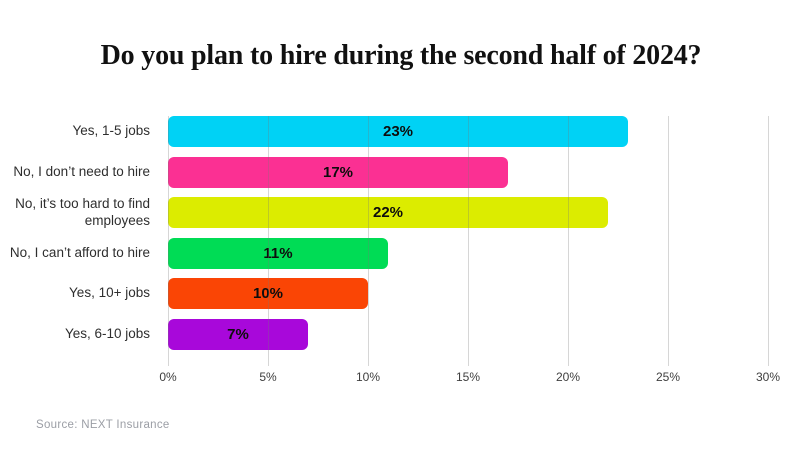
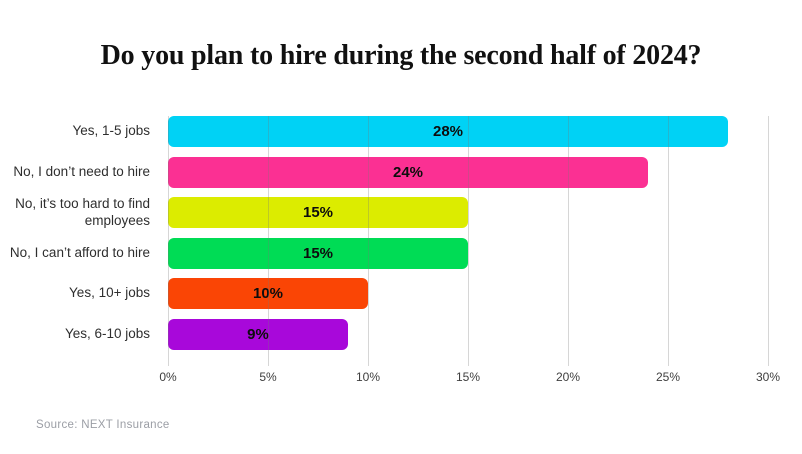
Yes, 1-5 jobs: 23% -> 28%
No, I don’t need to hire: 17% -> 24%
No, it’s too hard to find employees: 22% -> 15%
No, I can’t afford to hire: 11% -> 15%
Yes, 6-10 jobs: 7% -> 9%
